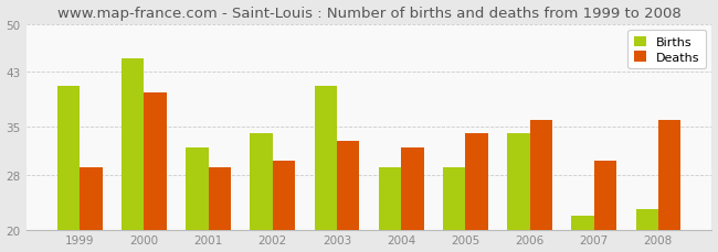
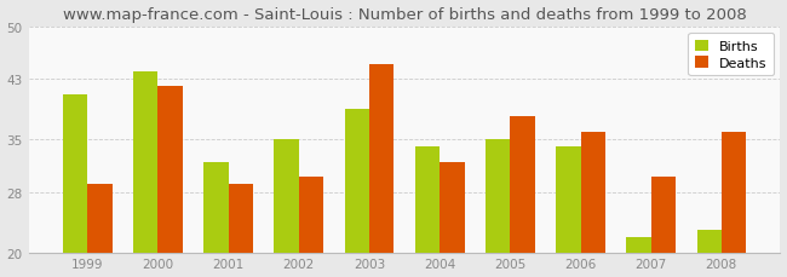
Births/2000: 45 -> 44
Deaths/2000: 40 -> 42
Births/2002: 34 -> 35
Births/2003: 41 -> 39
Deaths/2003: 33 -> 45
Births/2004: 29 -> 34
Births/2005: 29 -> 35
Deaths/2005: 34 -> 38
